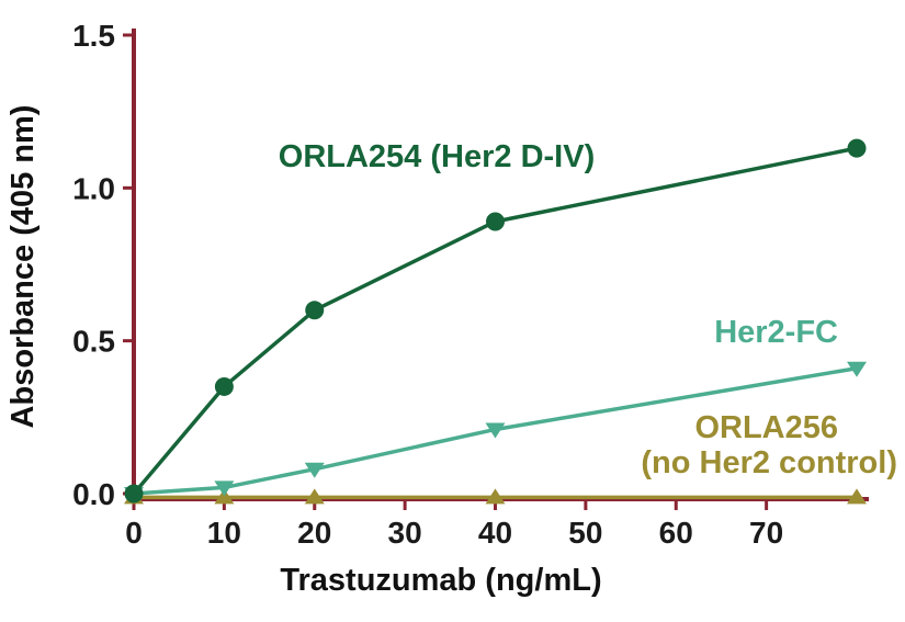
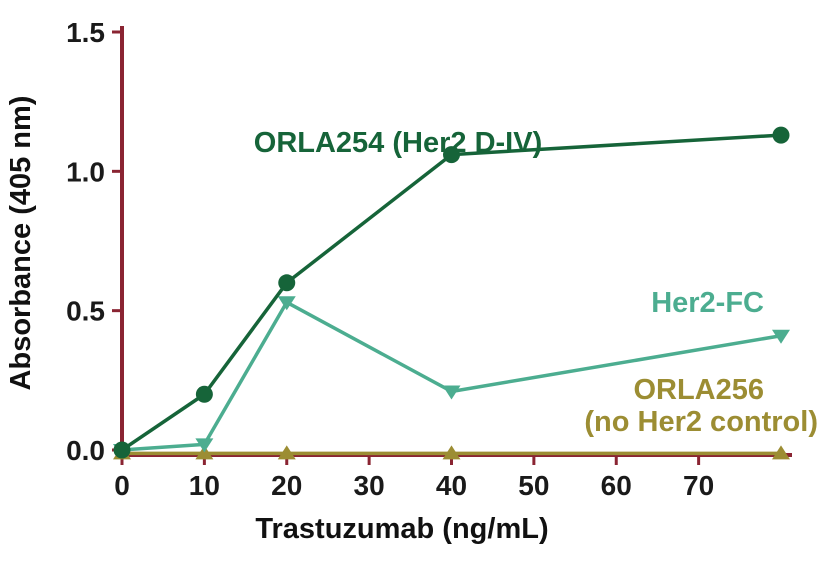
ORLA254 (Her2 D-IV)/10: 0.35 -> 0.20
Her2-FC/20: 0.08 -> 0.53
ORLA254 (Her2 D-IV)/40: 0.89 -> 1.06
